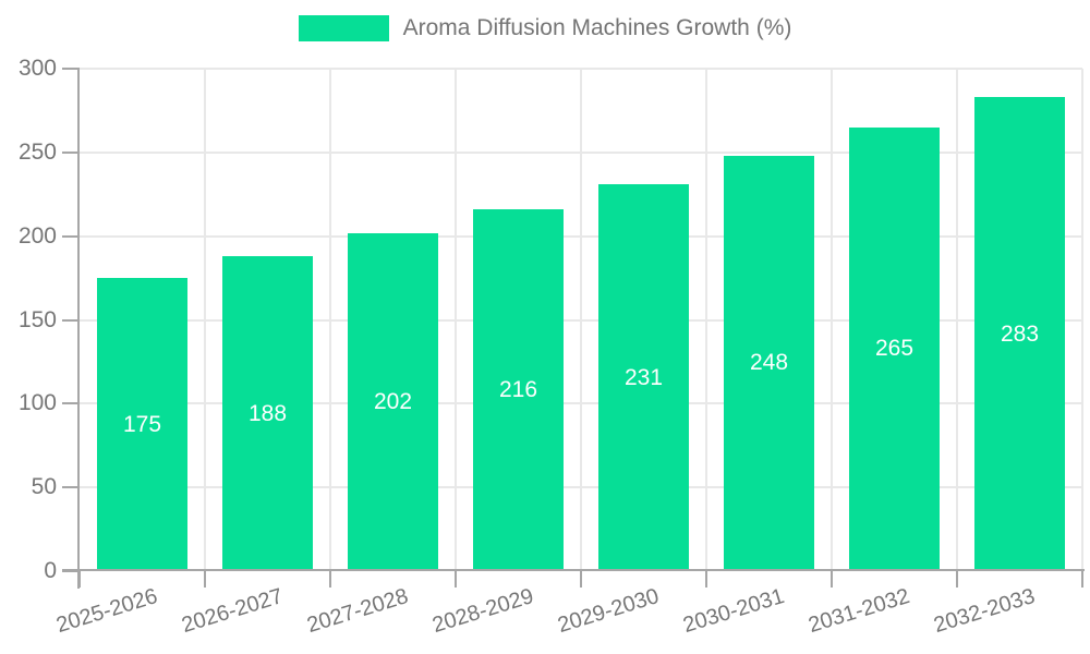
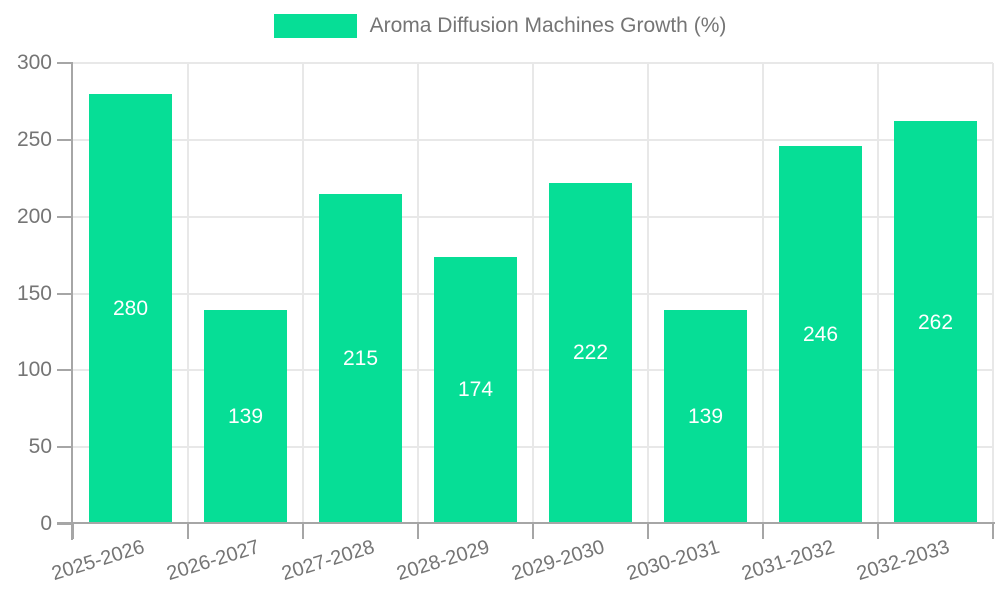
2025-2026: 175 -> 280
2026-2027: 188 -> 139
2027-2028: 202 -> 215
2028-2029: 216 -> 174
2029-2030: 231 -> 222
2030-2031: 248 -> 139
2031-2032: 265 -> 246
2032-2033: 283 -> 262
